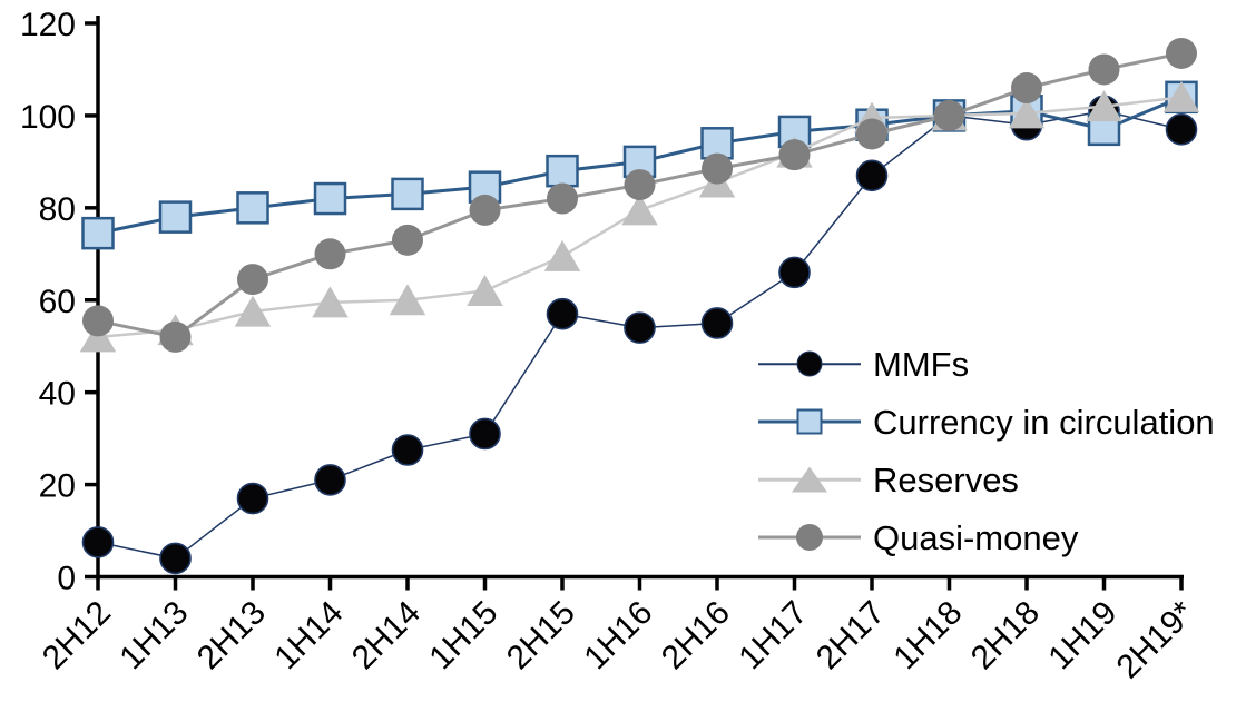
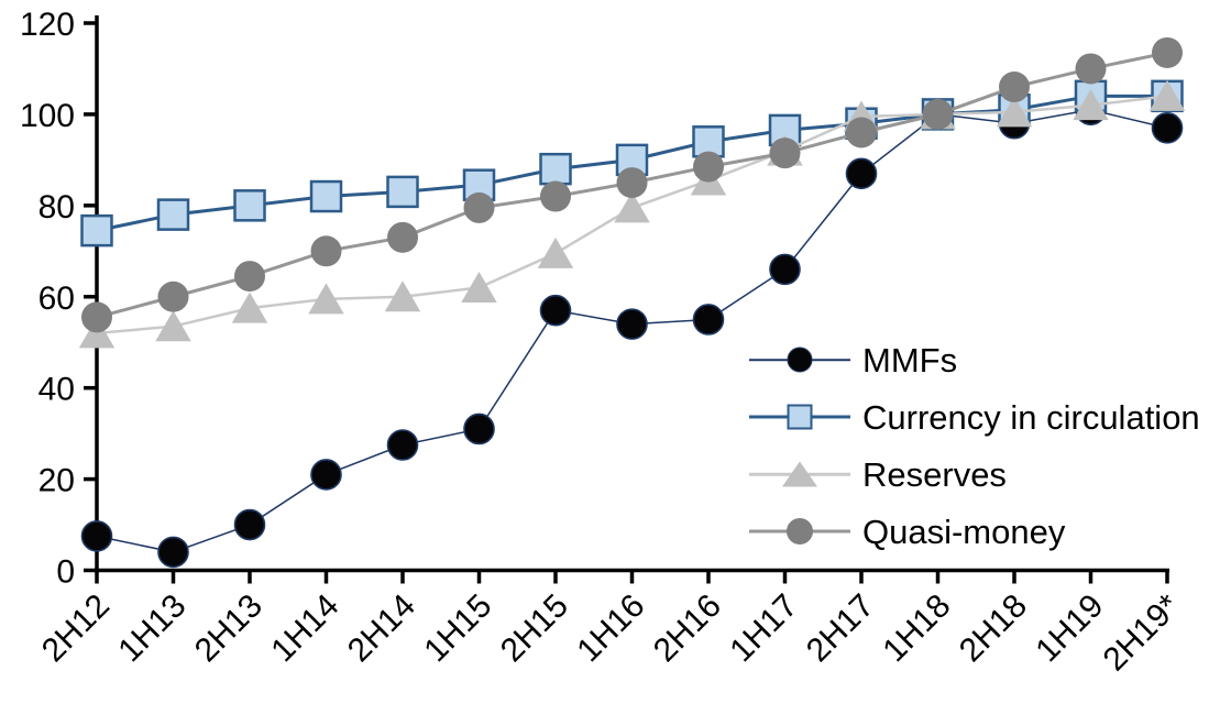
Quasi-money/1H13: 52 -> 60
MMFs/2H13: 17 -> 10
Currency in circulation/1H19: 97 -> 104
